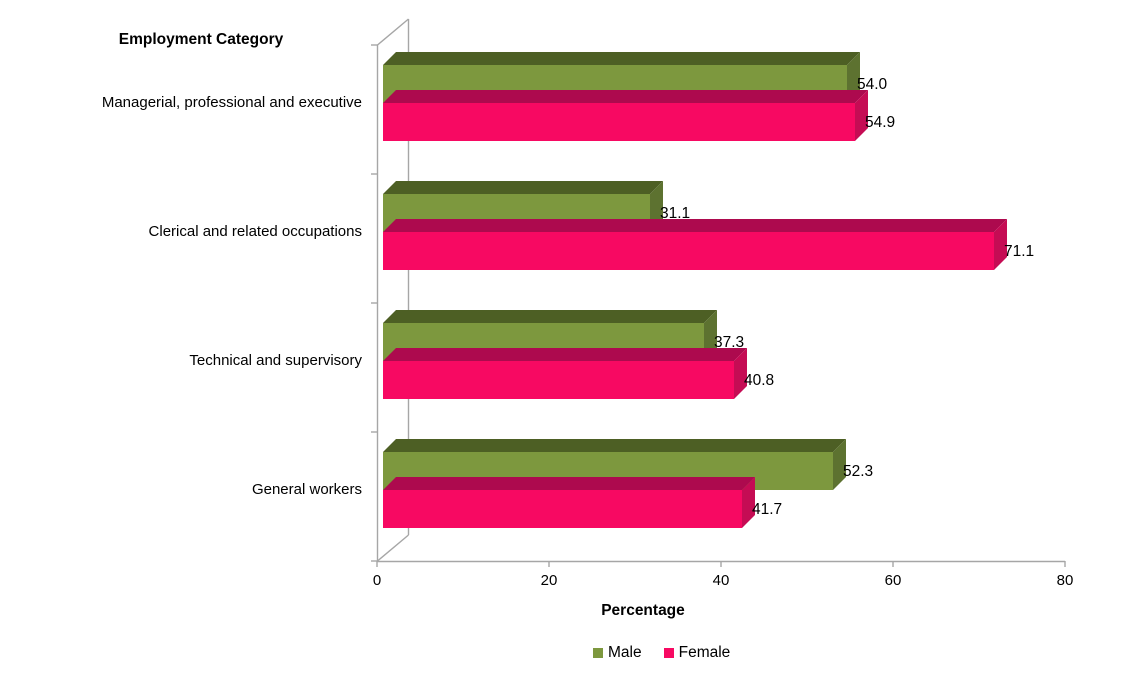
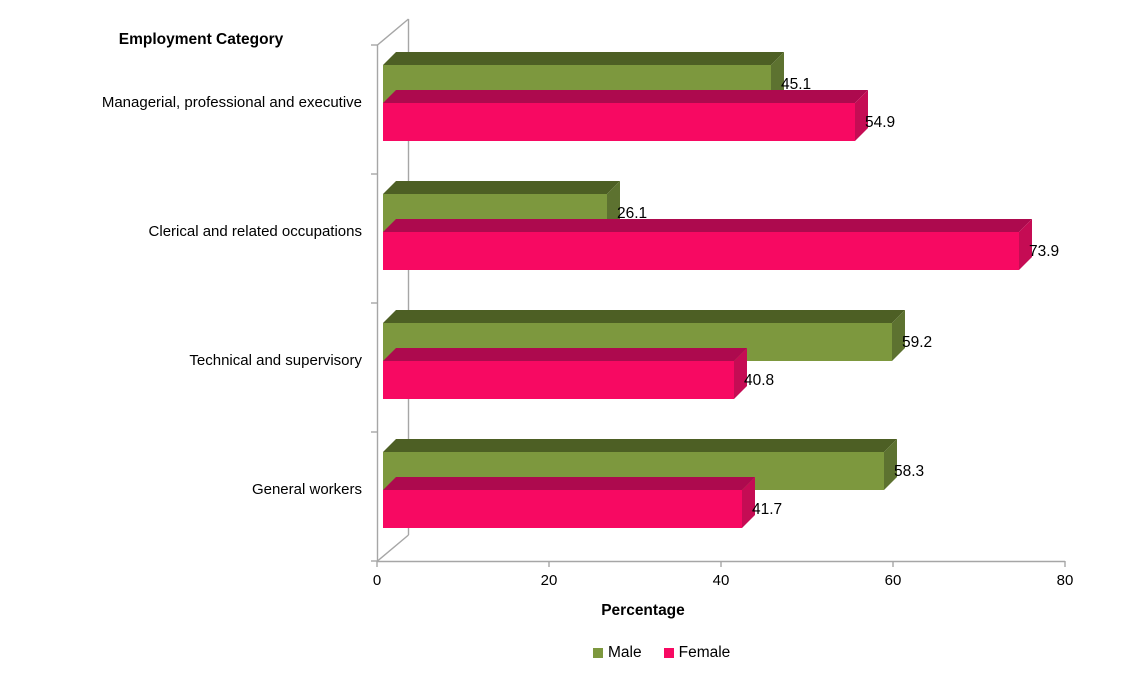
Male/Managerial, professional and executive: 54.0 -> 45.1
Male/Clerical and related occupations: 31.1 -> 26.1
Female/Clerical and related occupations: 71.1 -> 73.9
Male/Technical and supervisory: 37.3 -> 59.2
Male/General workers: 52.3 -> 58.3
